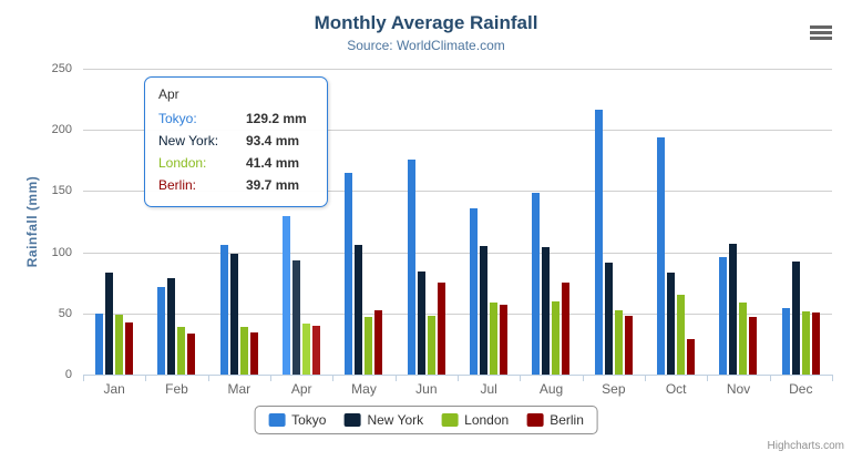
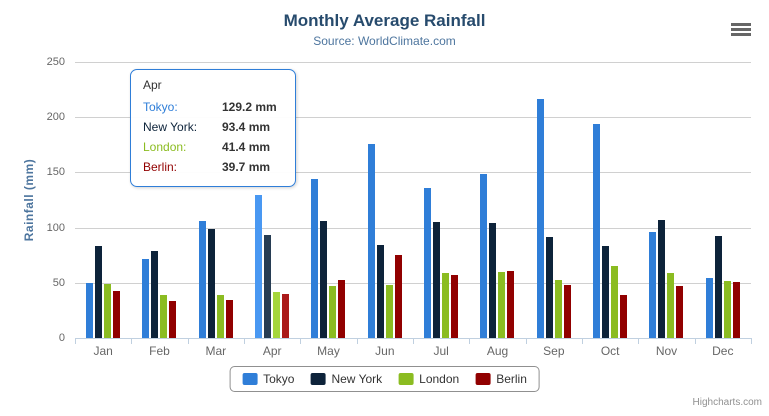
Tokyo/May: 165 -> 144
Berlin/Aug: 75 -> 60
Berlin/Oct: 29 -> 39
